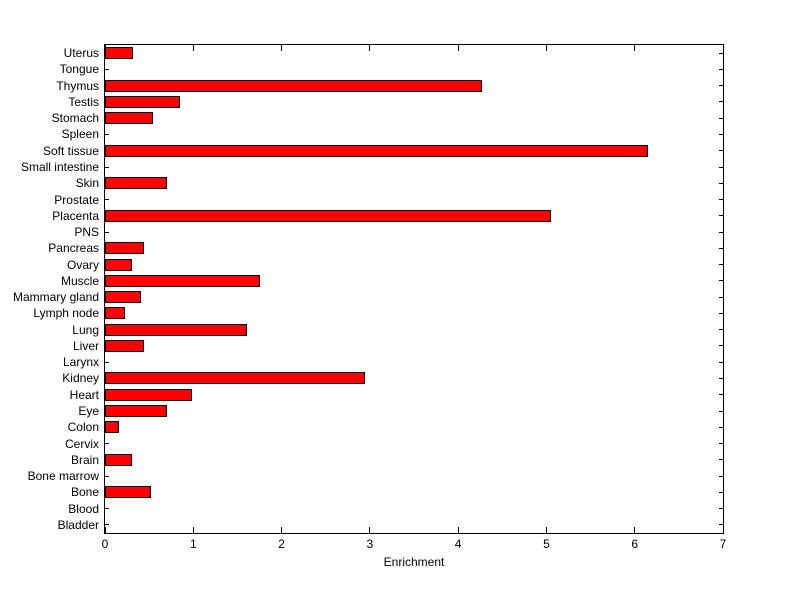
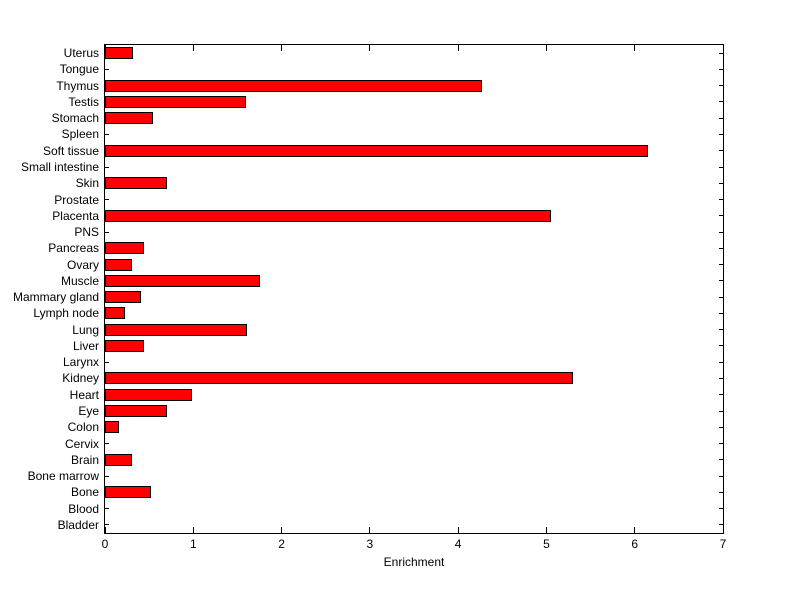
Testis: 0.8 -> 1.6
Kidney: 2.9 -> 5.3
